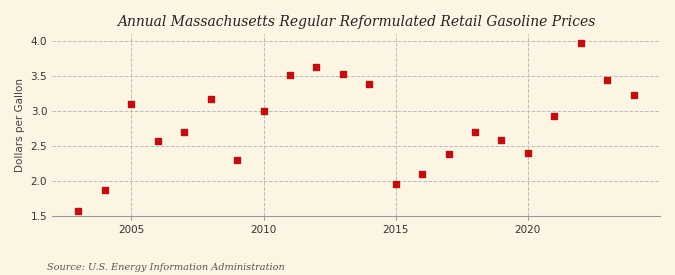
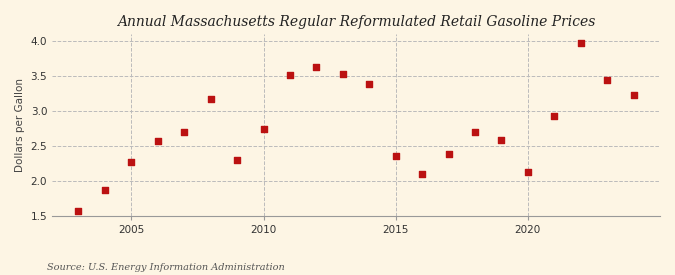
2005: 3.10 -> 2.27
2010: 3.00 -> 2.74
2015: 1.96 -> 2.36
2020: 2.40 -> 2.13
